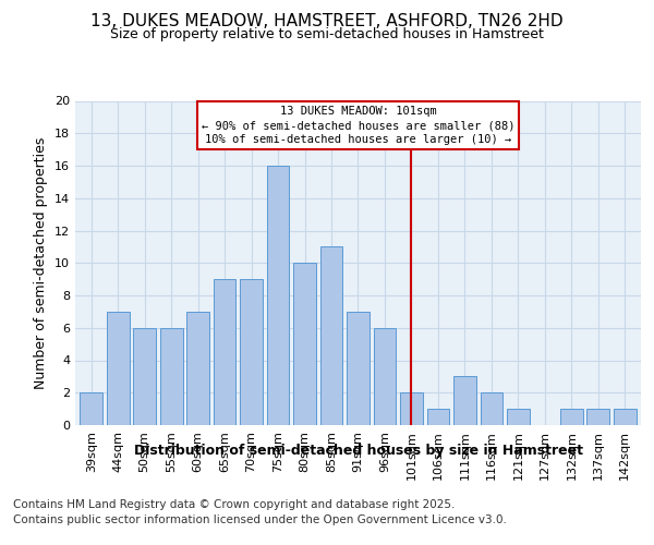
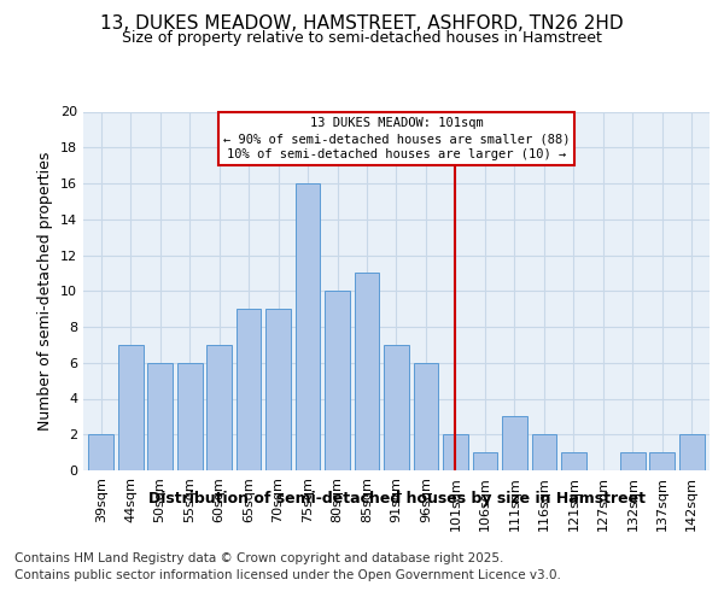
142sqm: 1 -> 2
